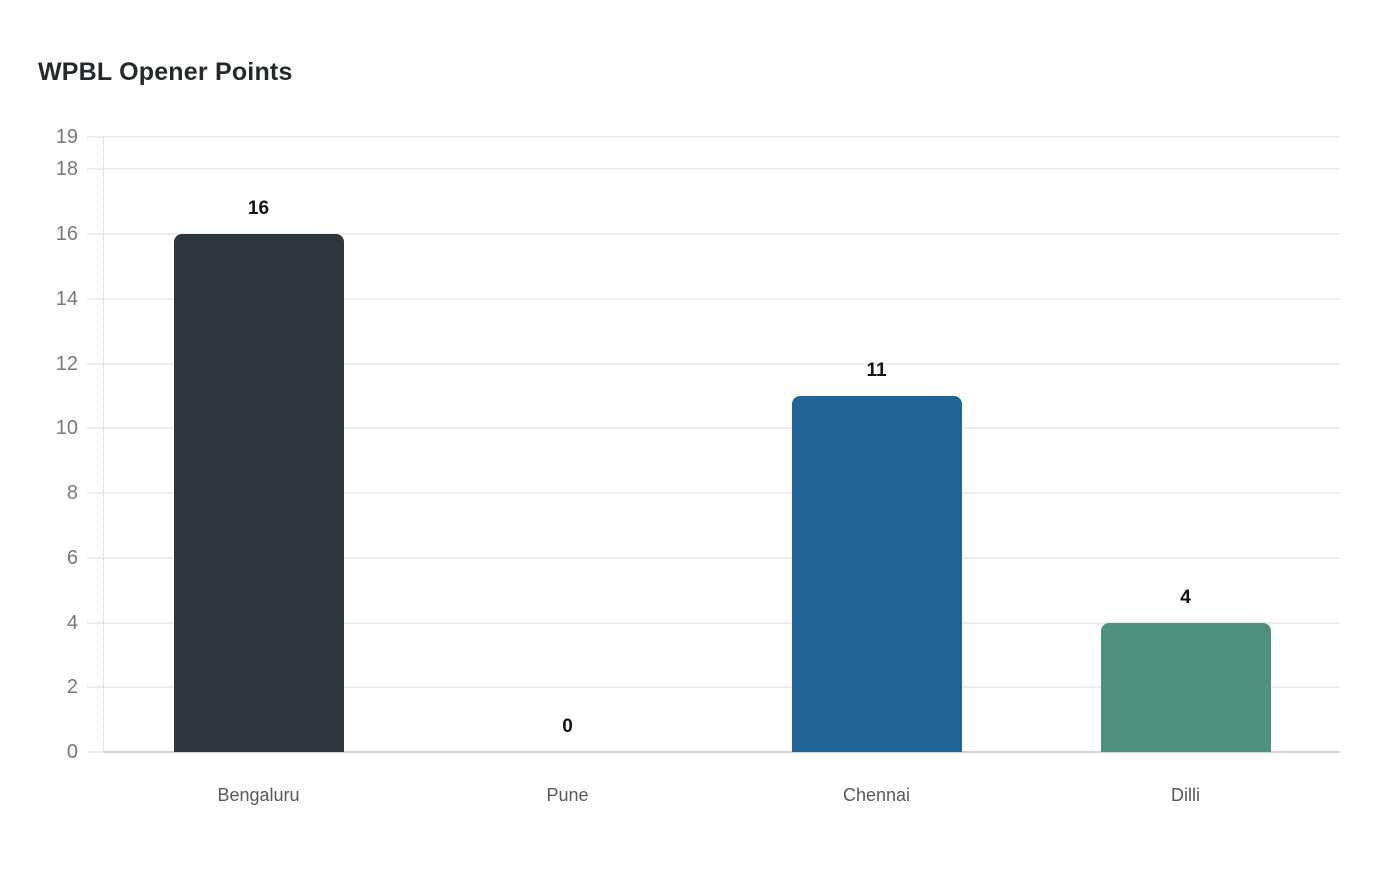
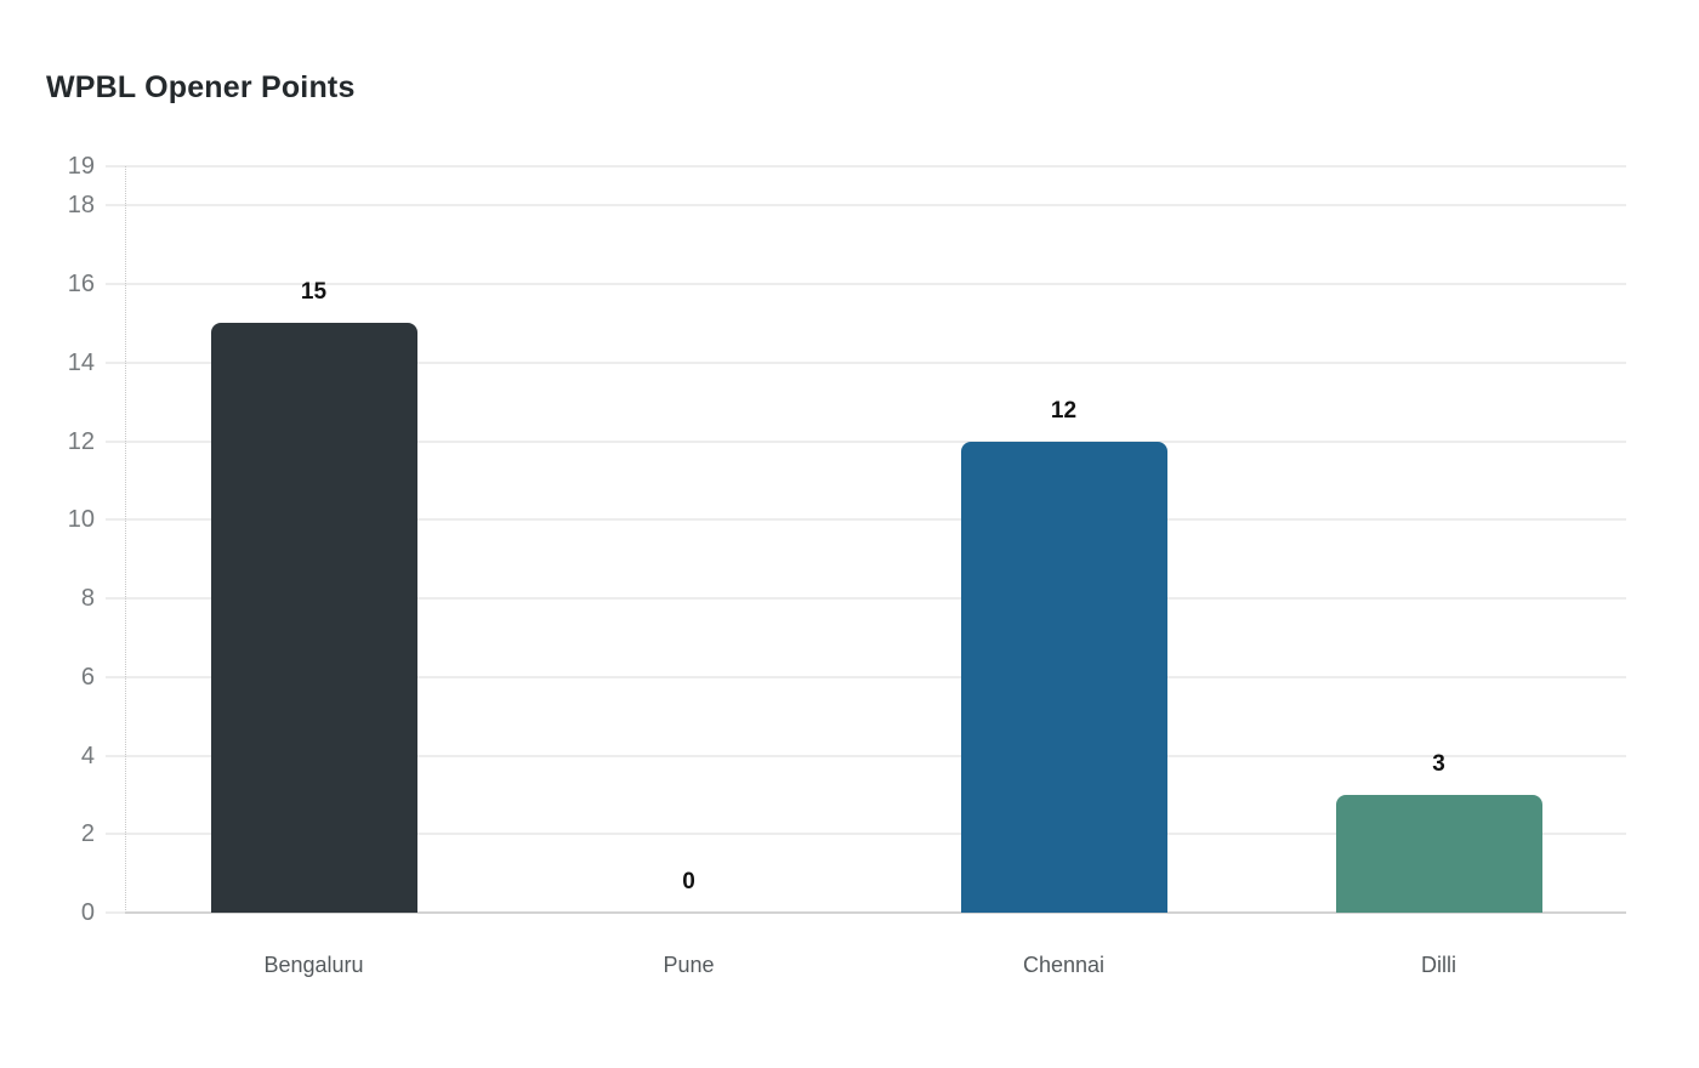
Bengaluru: 16 -> 15
Chennai: 11 -> 12
Dilli: 4 -> 3
